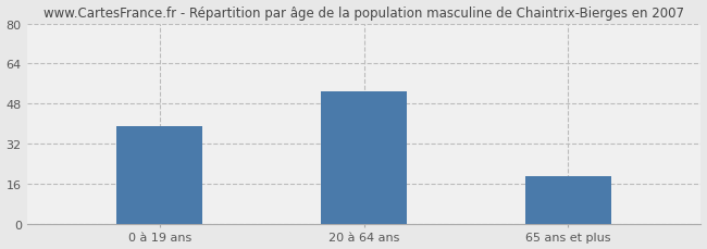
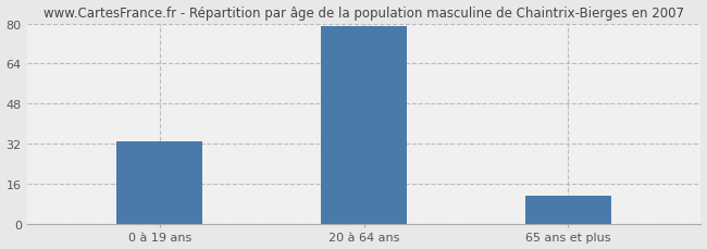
0 à 19 ans: 39 -> 33
20 à 64 ans: 53 -> 79
65 ans et plus: 19 -> 11
